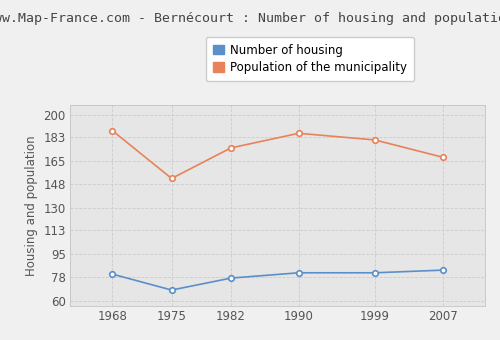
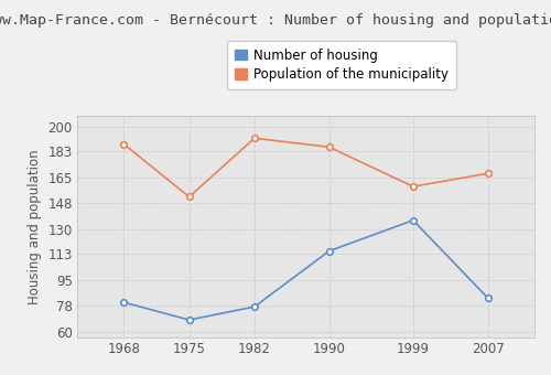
Population of the municipality/1982: 175 -> 192
Number of housing/1990: 81 -> 115
Number of housing/1999: 81 -> 136
Population of the municipality/1999: 181 -> 159
